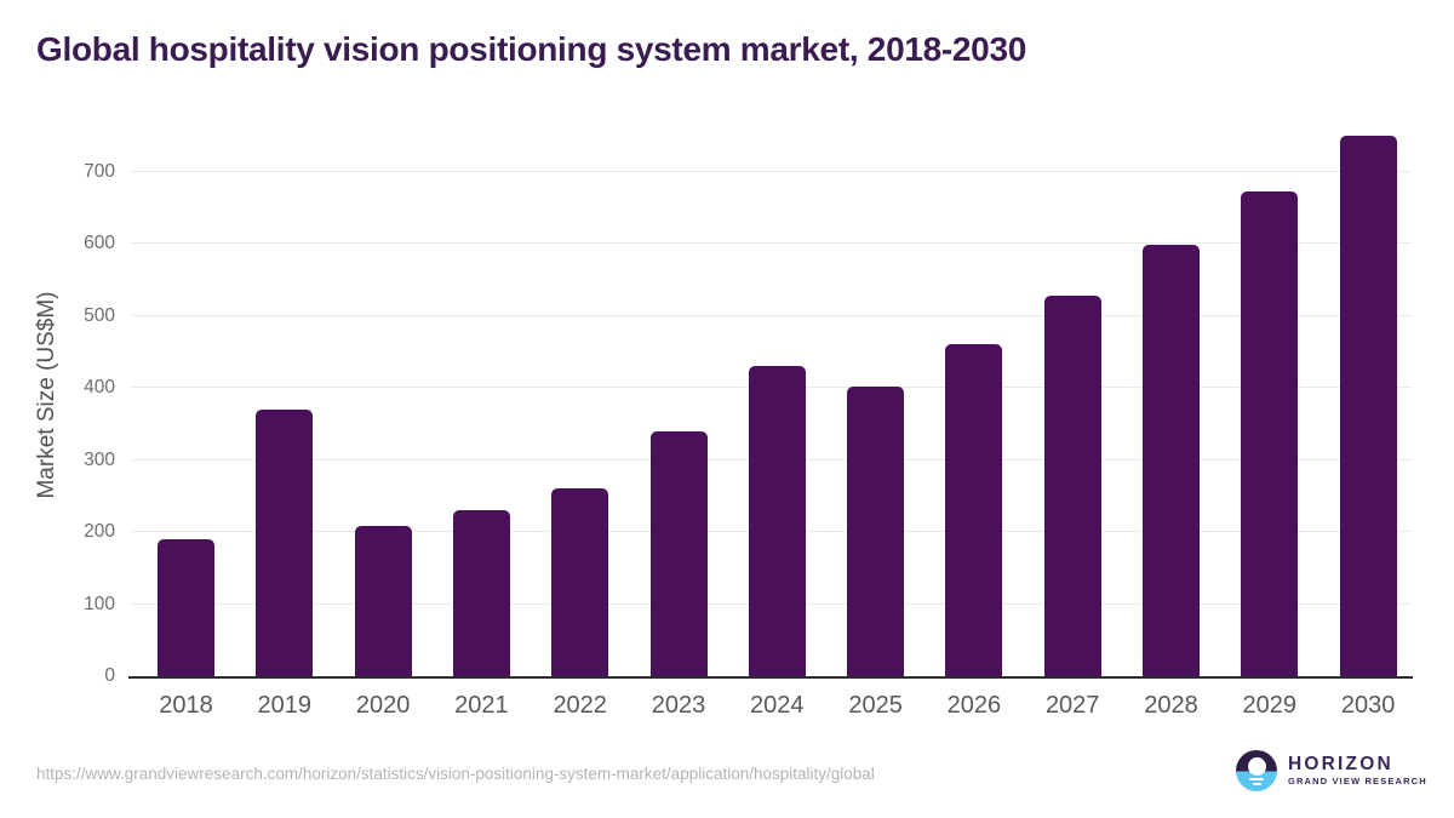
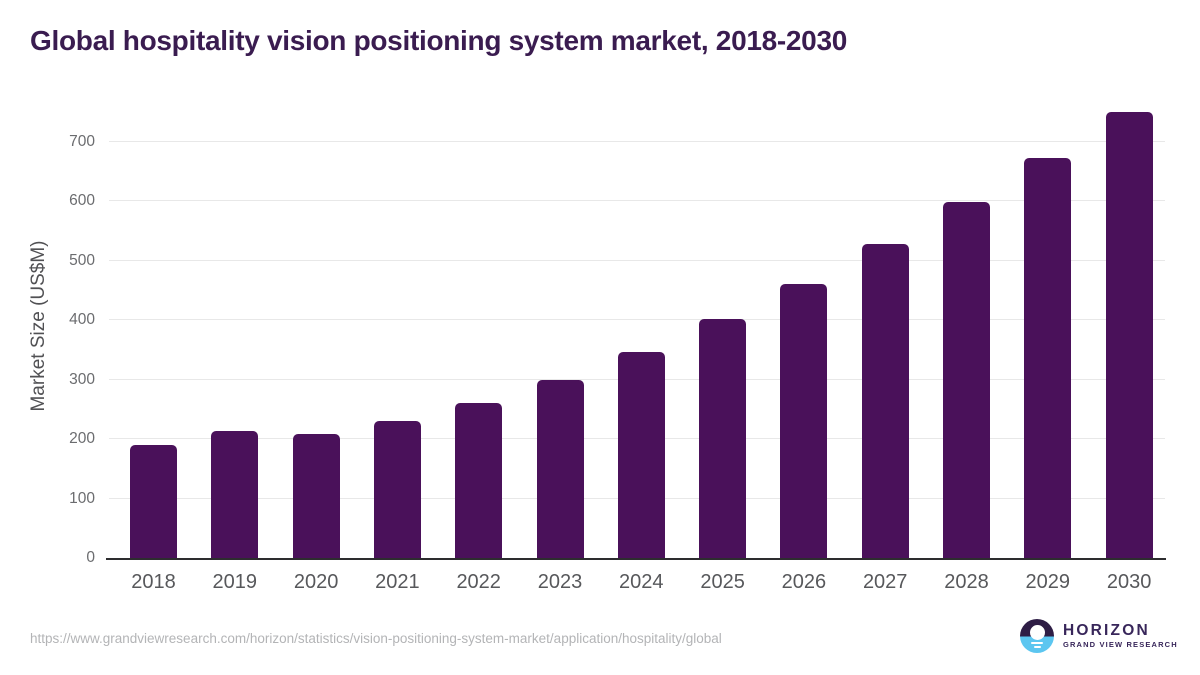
2019: 370 -> 210
2023: 340 -> 300
2024: 430 -> 350
